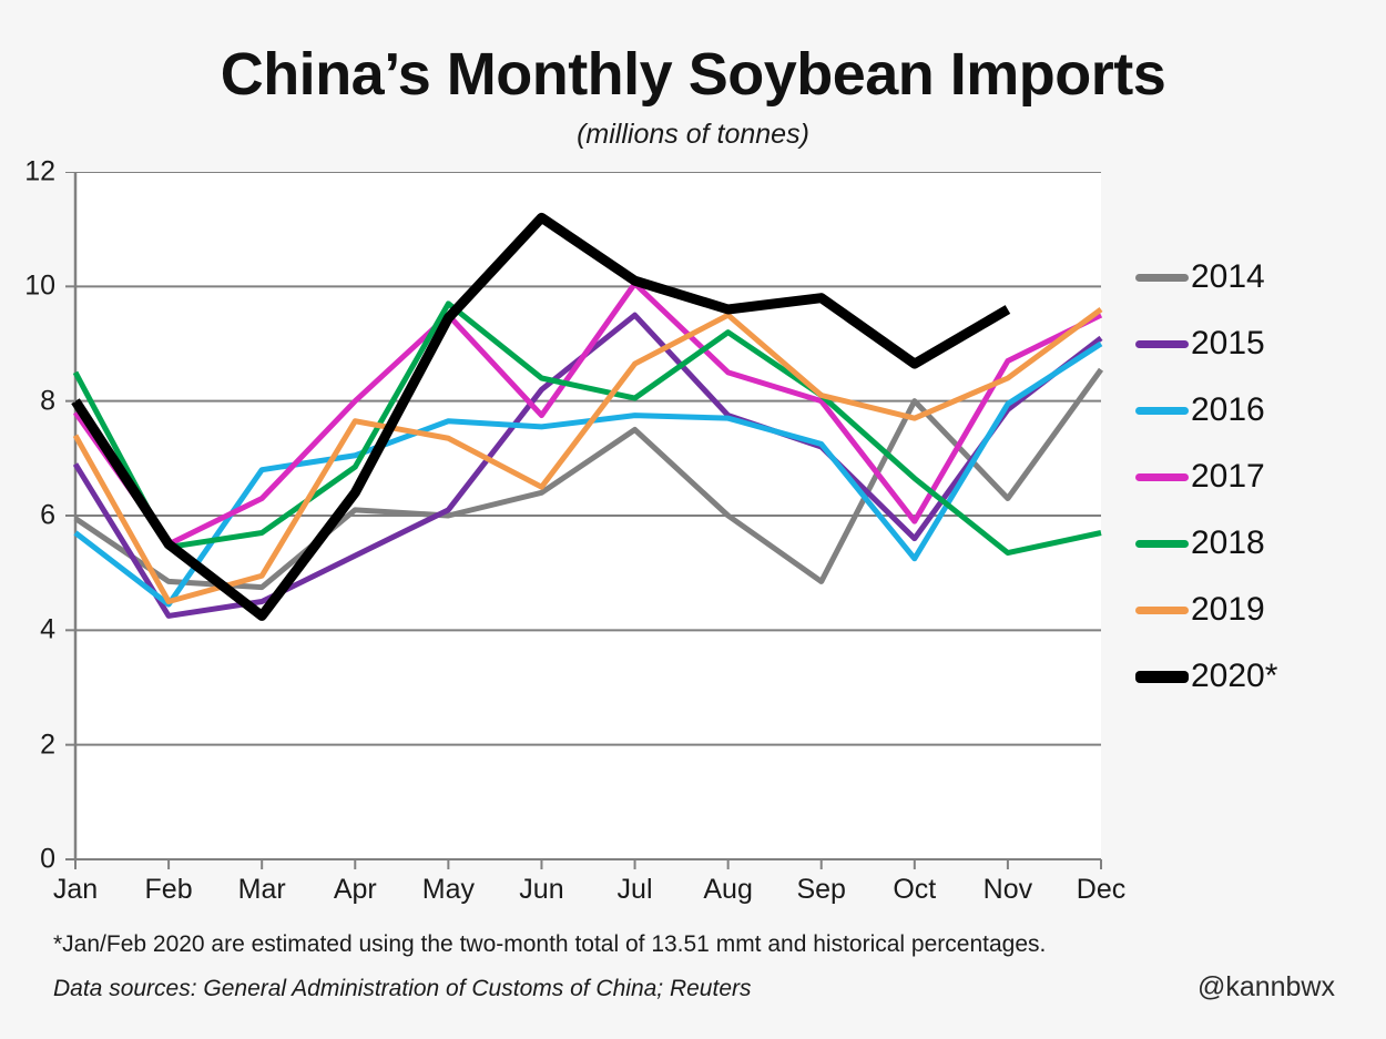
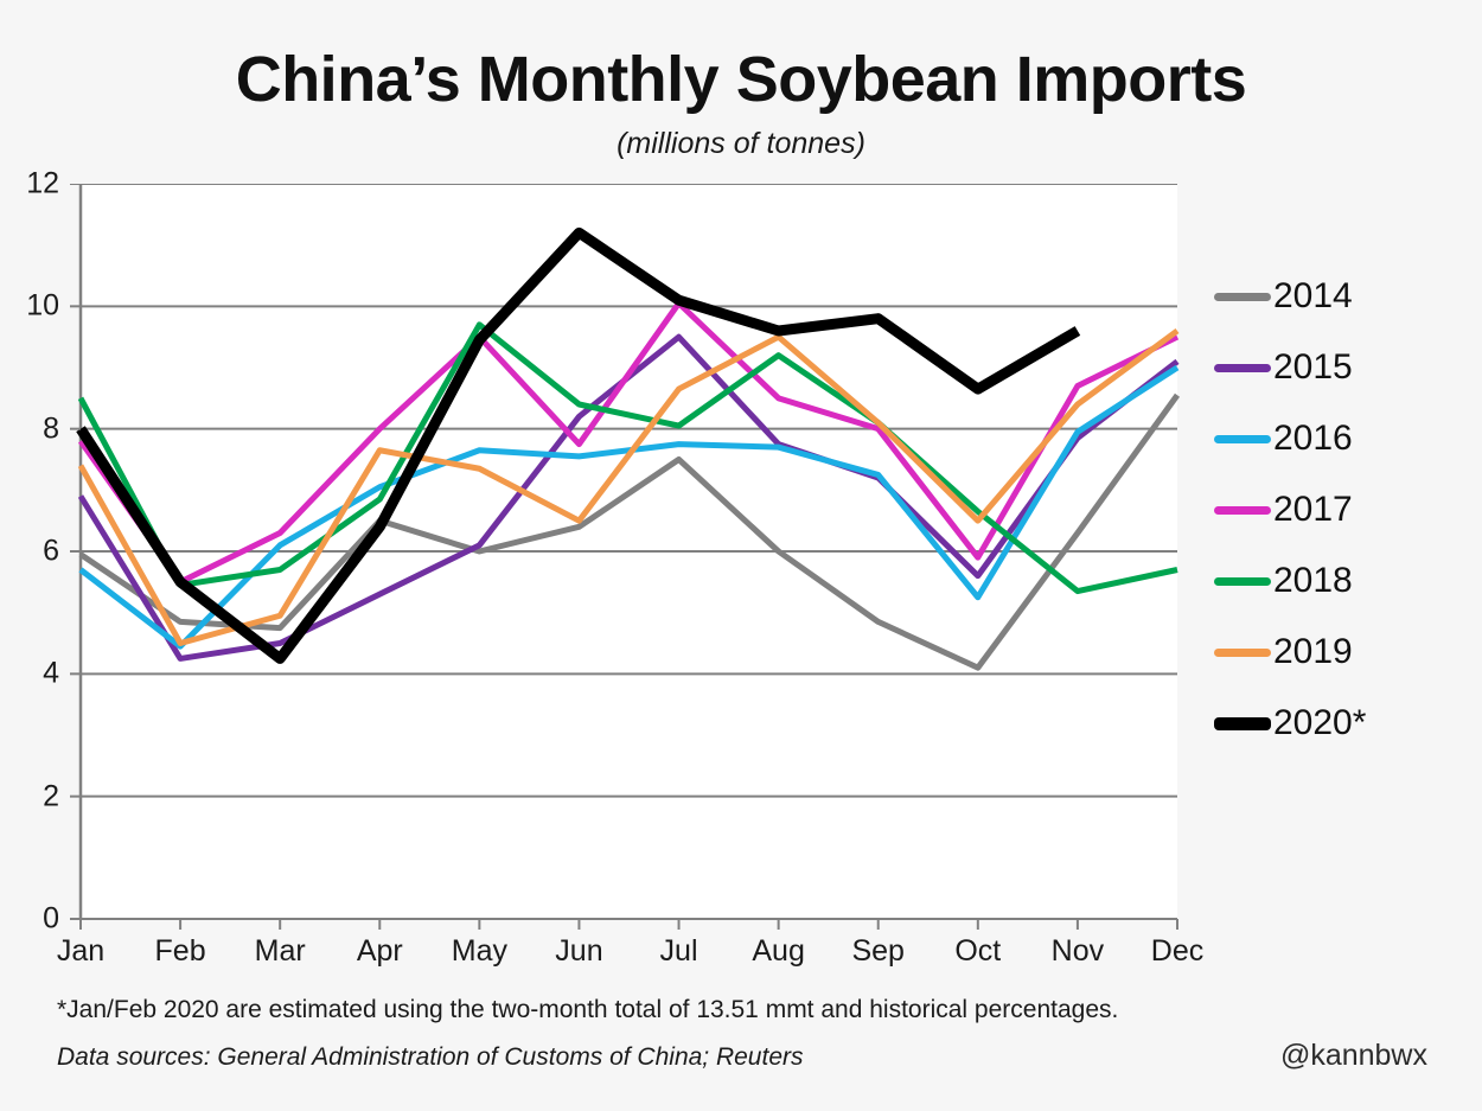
2016/Mar: 6.8 -> 6.1
2014/Apr: 6.1 -> 6.5
2014/Oct: 8.0 -> 4.1
2019/Oct: 7.7 -> 6.5
